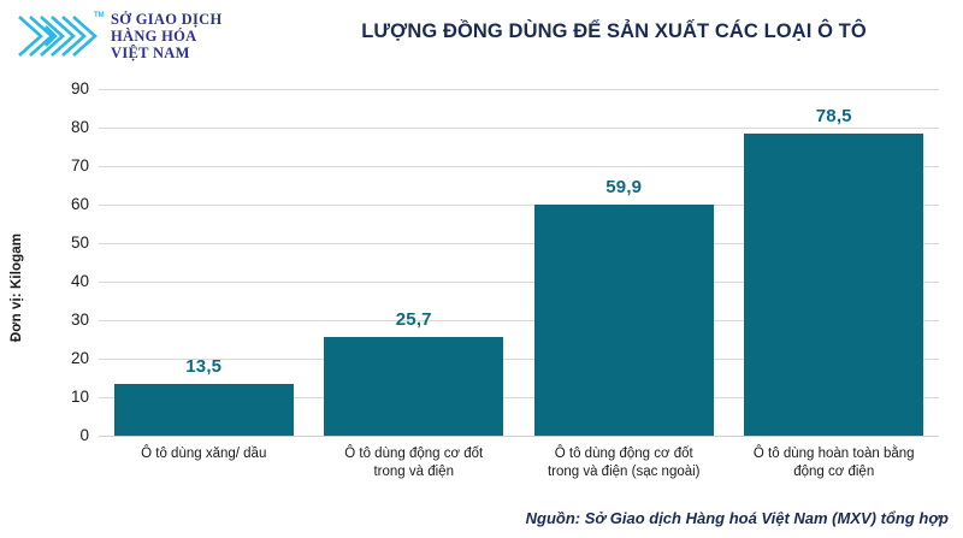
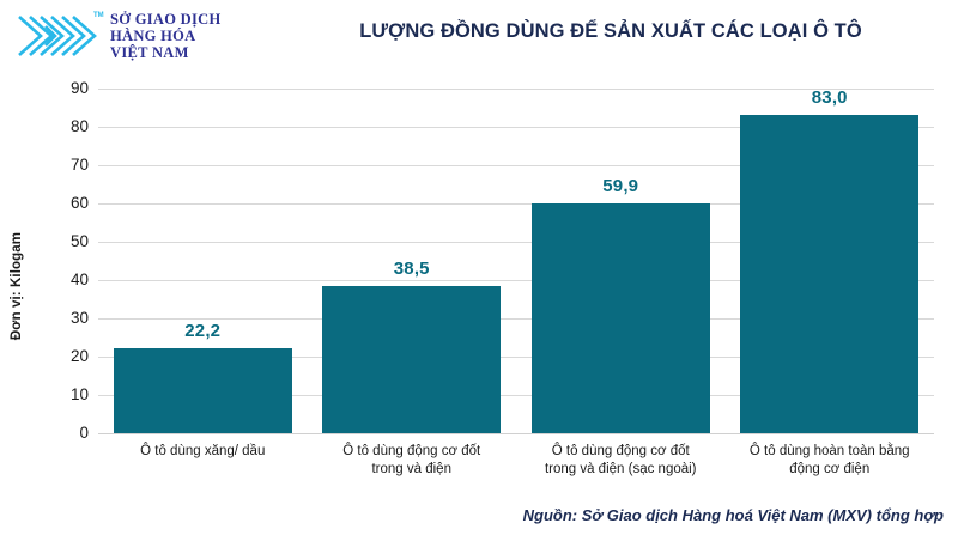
Ô tô dùng xăng/ dầu: 13,5 -> 22,2
Ô tô dùng động cơ đốt trong và điện: 25,7 -> 38,5
Ô tô dùng hoàn toàn bằng động cơ điện: 78,5 -> 83,0
